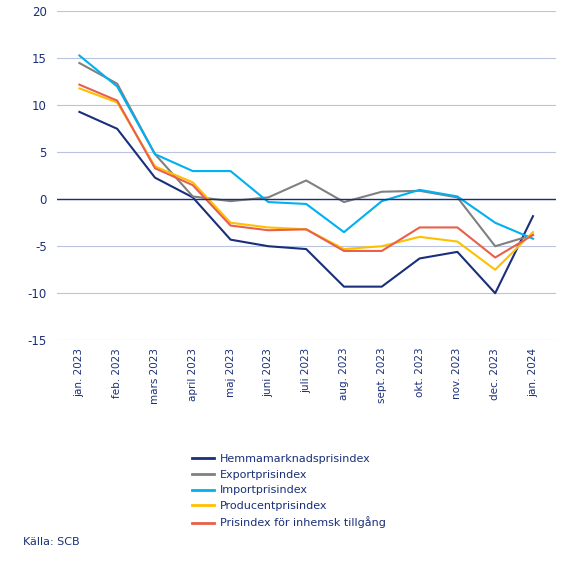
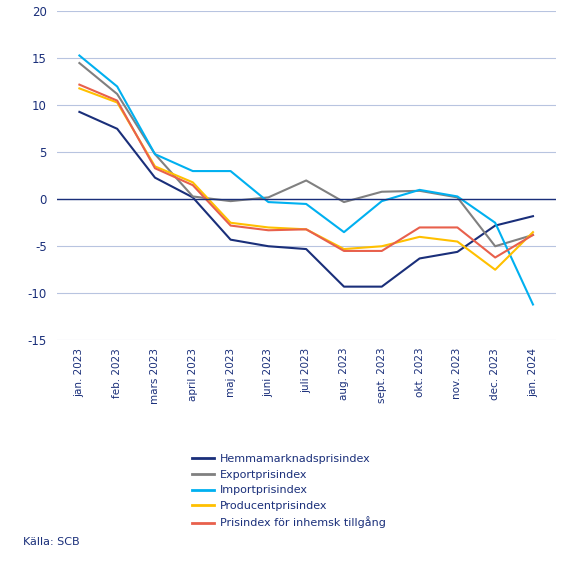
Exportprisindex/feb. 2023: 12.3 -> 11.2
Hemmamarknadsprisindex/dec. 2023: -10.0 -> -2.8
Importprisindex/jan. 2024: -4.2 -> -11.2
